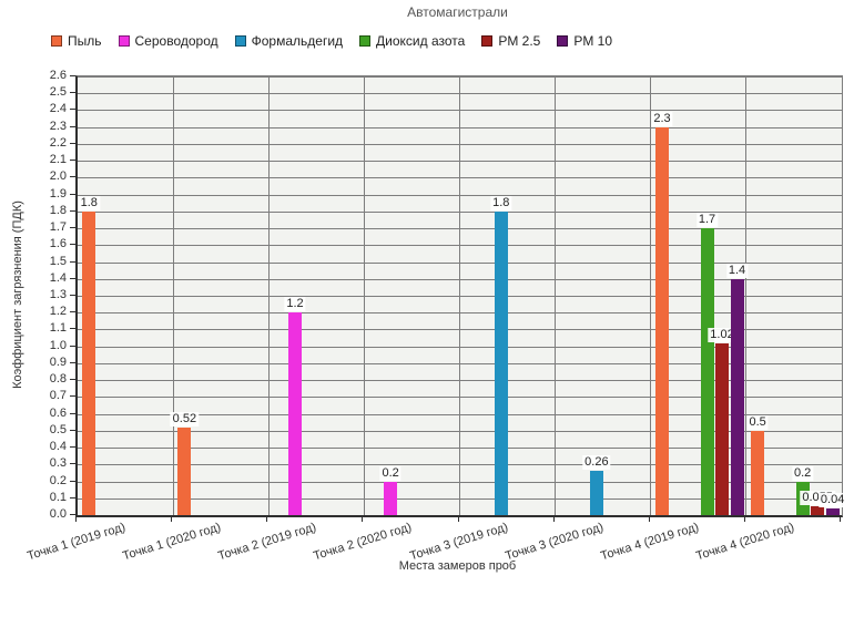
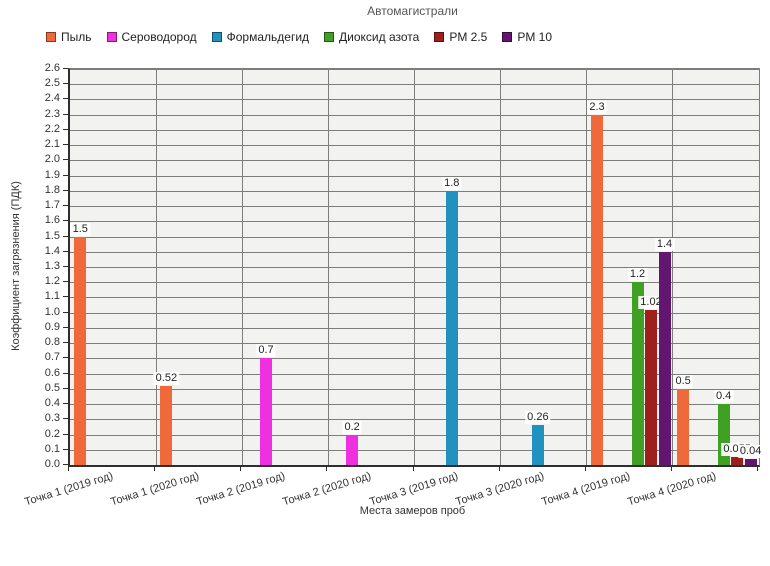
Пыль/Точка 1 (2019 год): 1.8 -> 1.5
Сероводород/Точка 2 (2019 год): 1.2 -> 0.7
Диоксид азота/Точка 4 (2019 год): 1.7 -> 1.2
Диоксид азота/Точка 4 (2020 год): 0.2 -> 0.4
